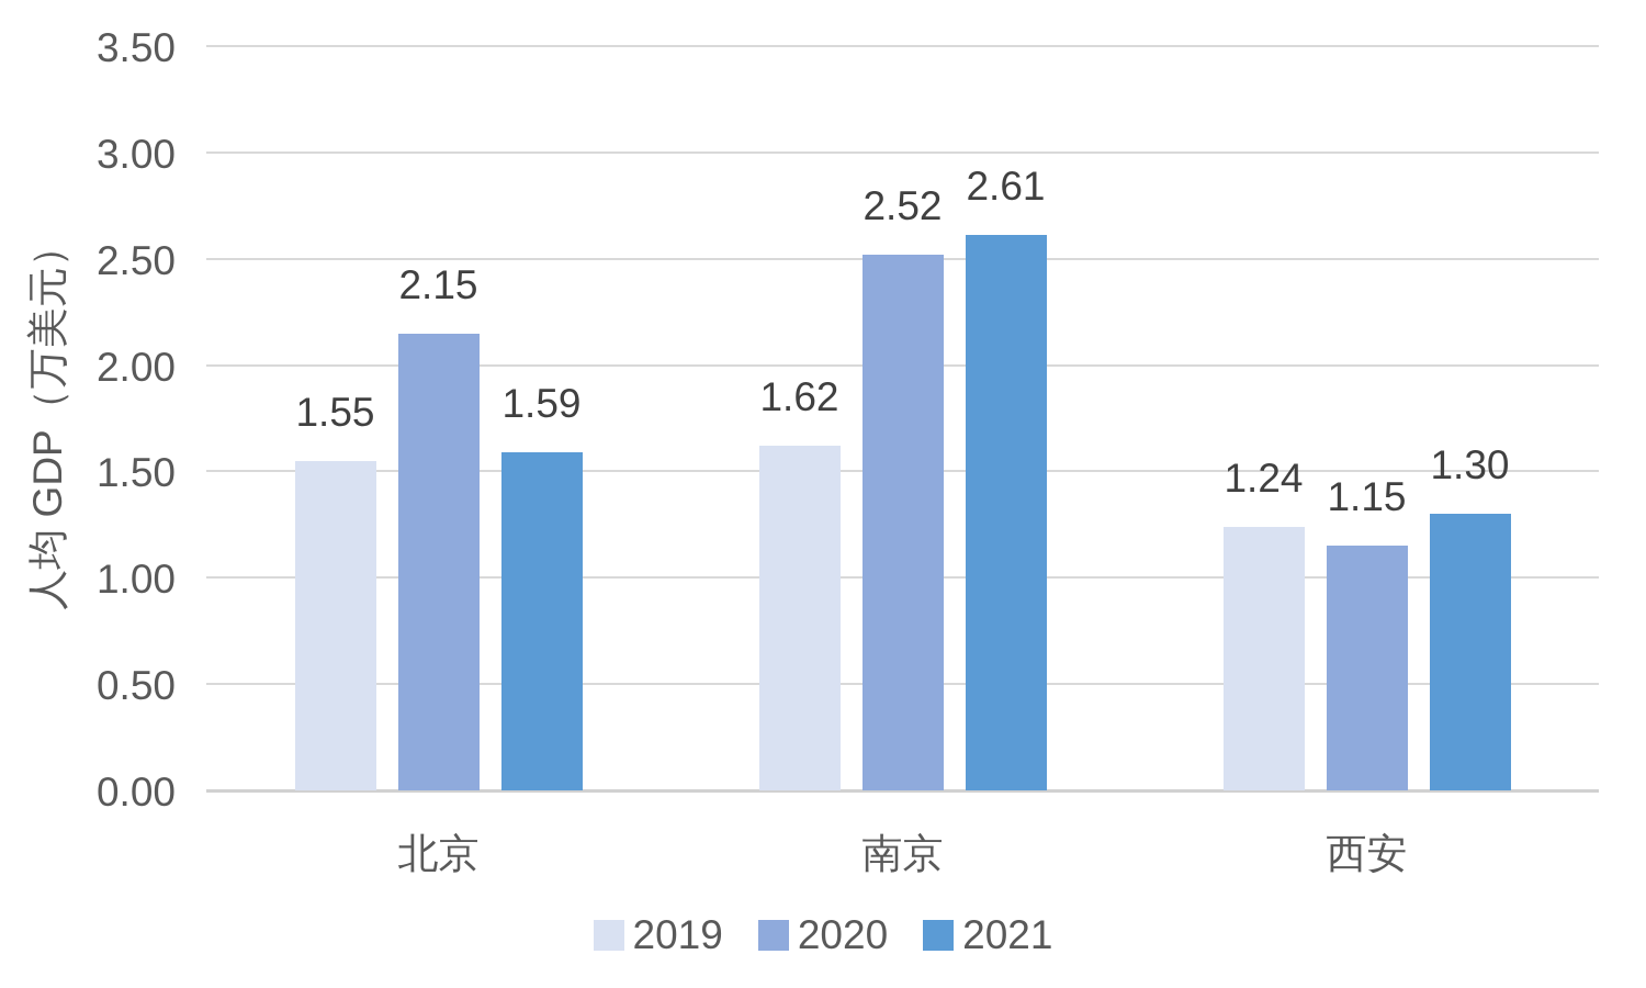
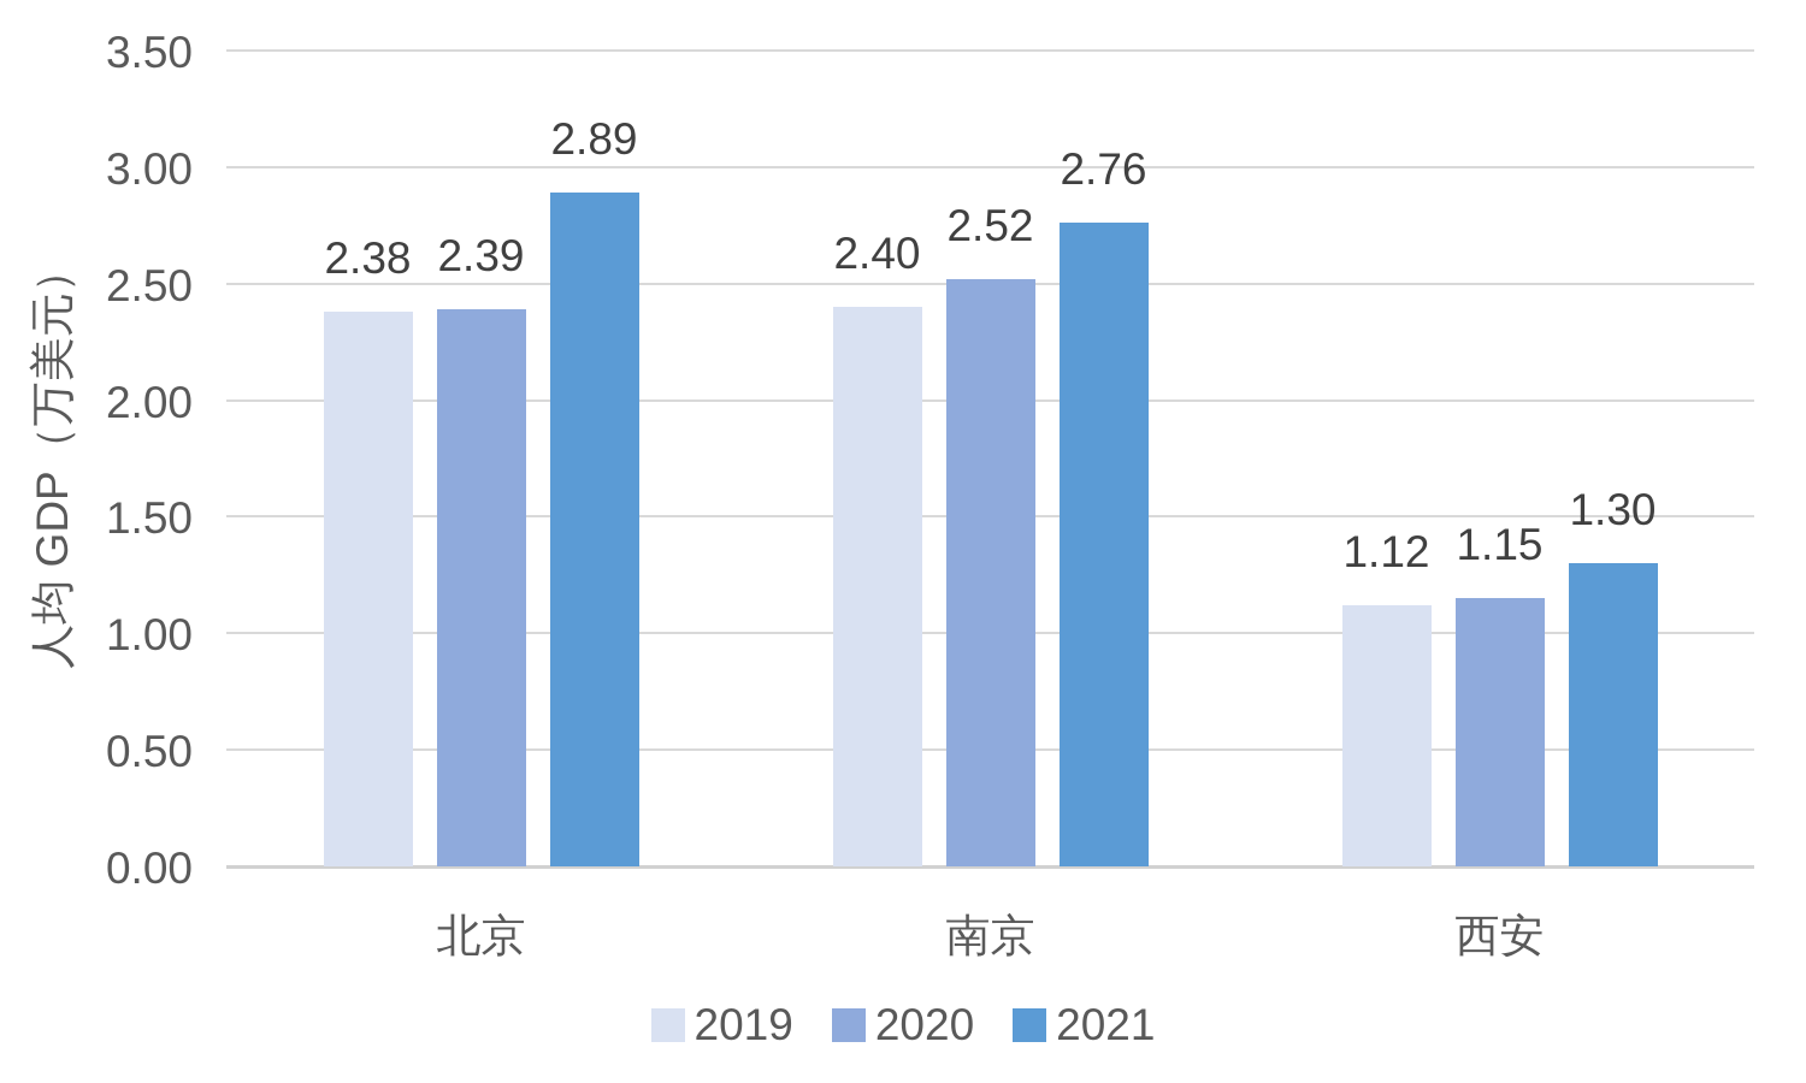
2019/北京: 1.55 -> 2.38
2020/北京: 2.15 -> 2.39
2021/北京: 1.59 -> 2.89
2019/南京: 1.62 -> 2.40
2021/南京: 2.61 -> 2.76
2019/西安: 1.24 -> 1.12
